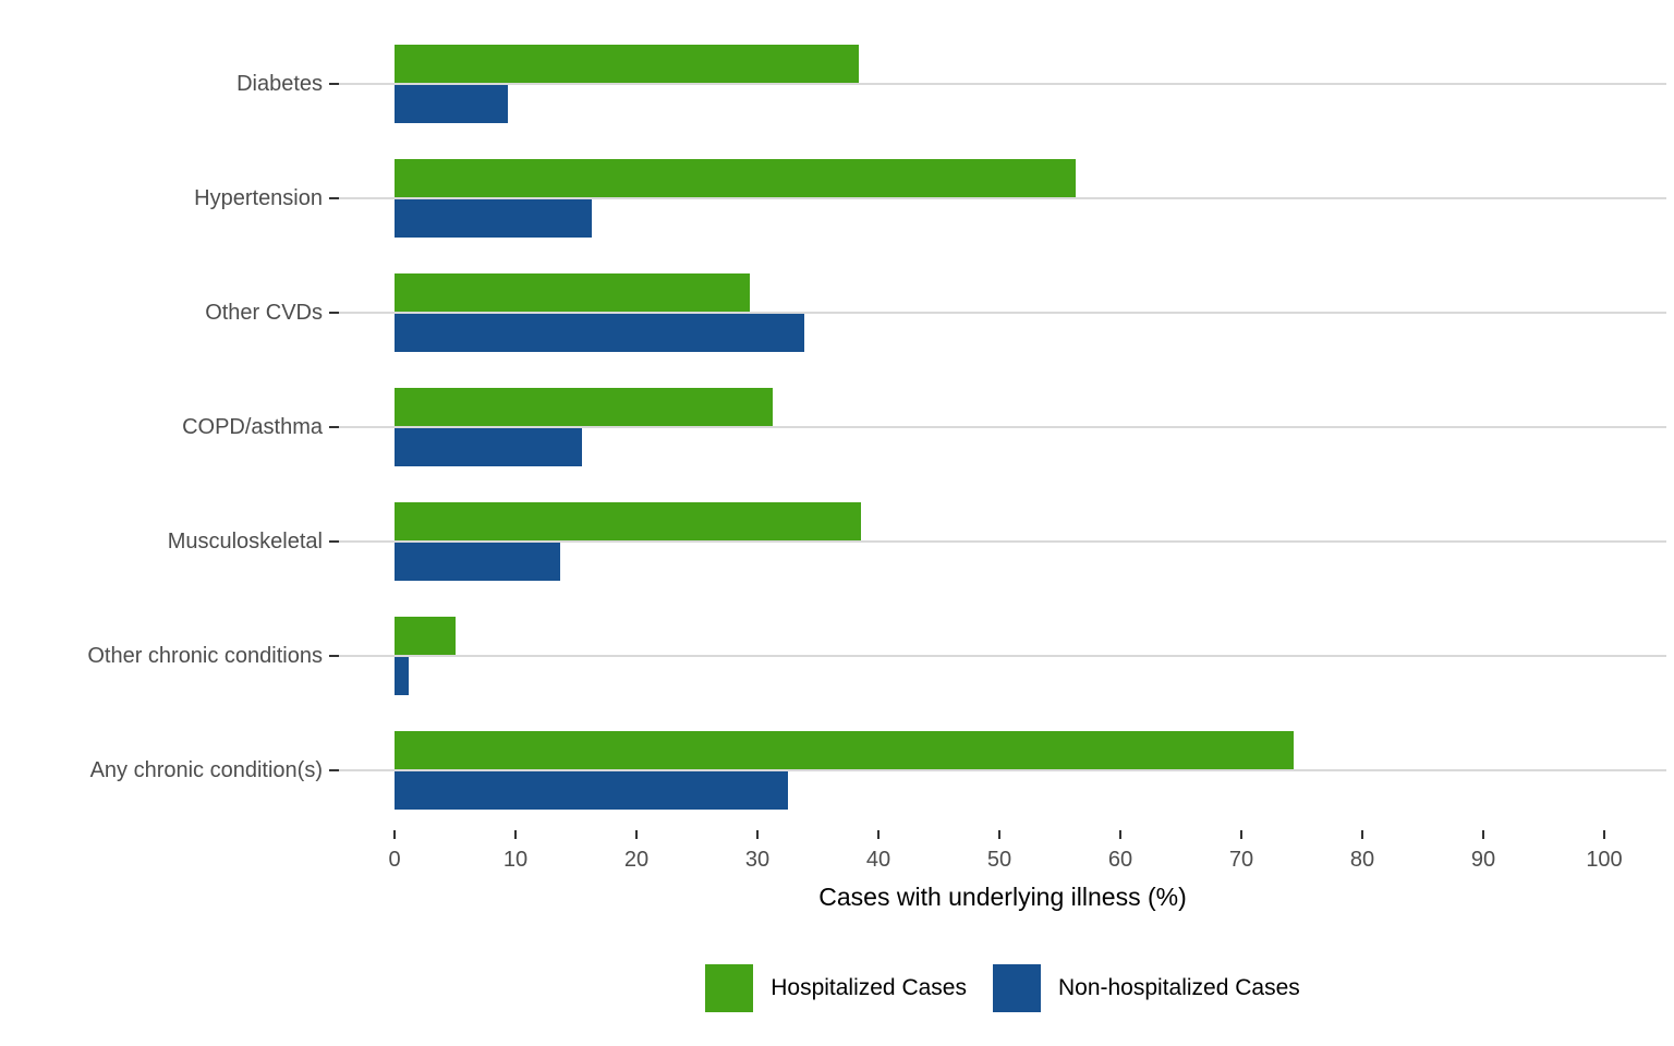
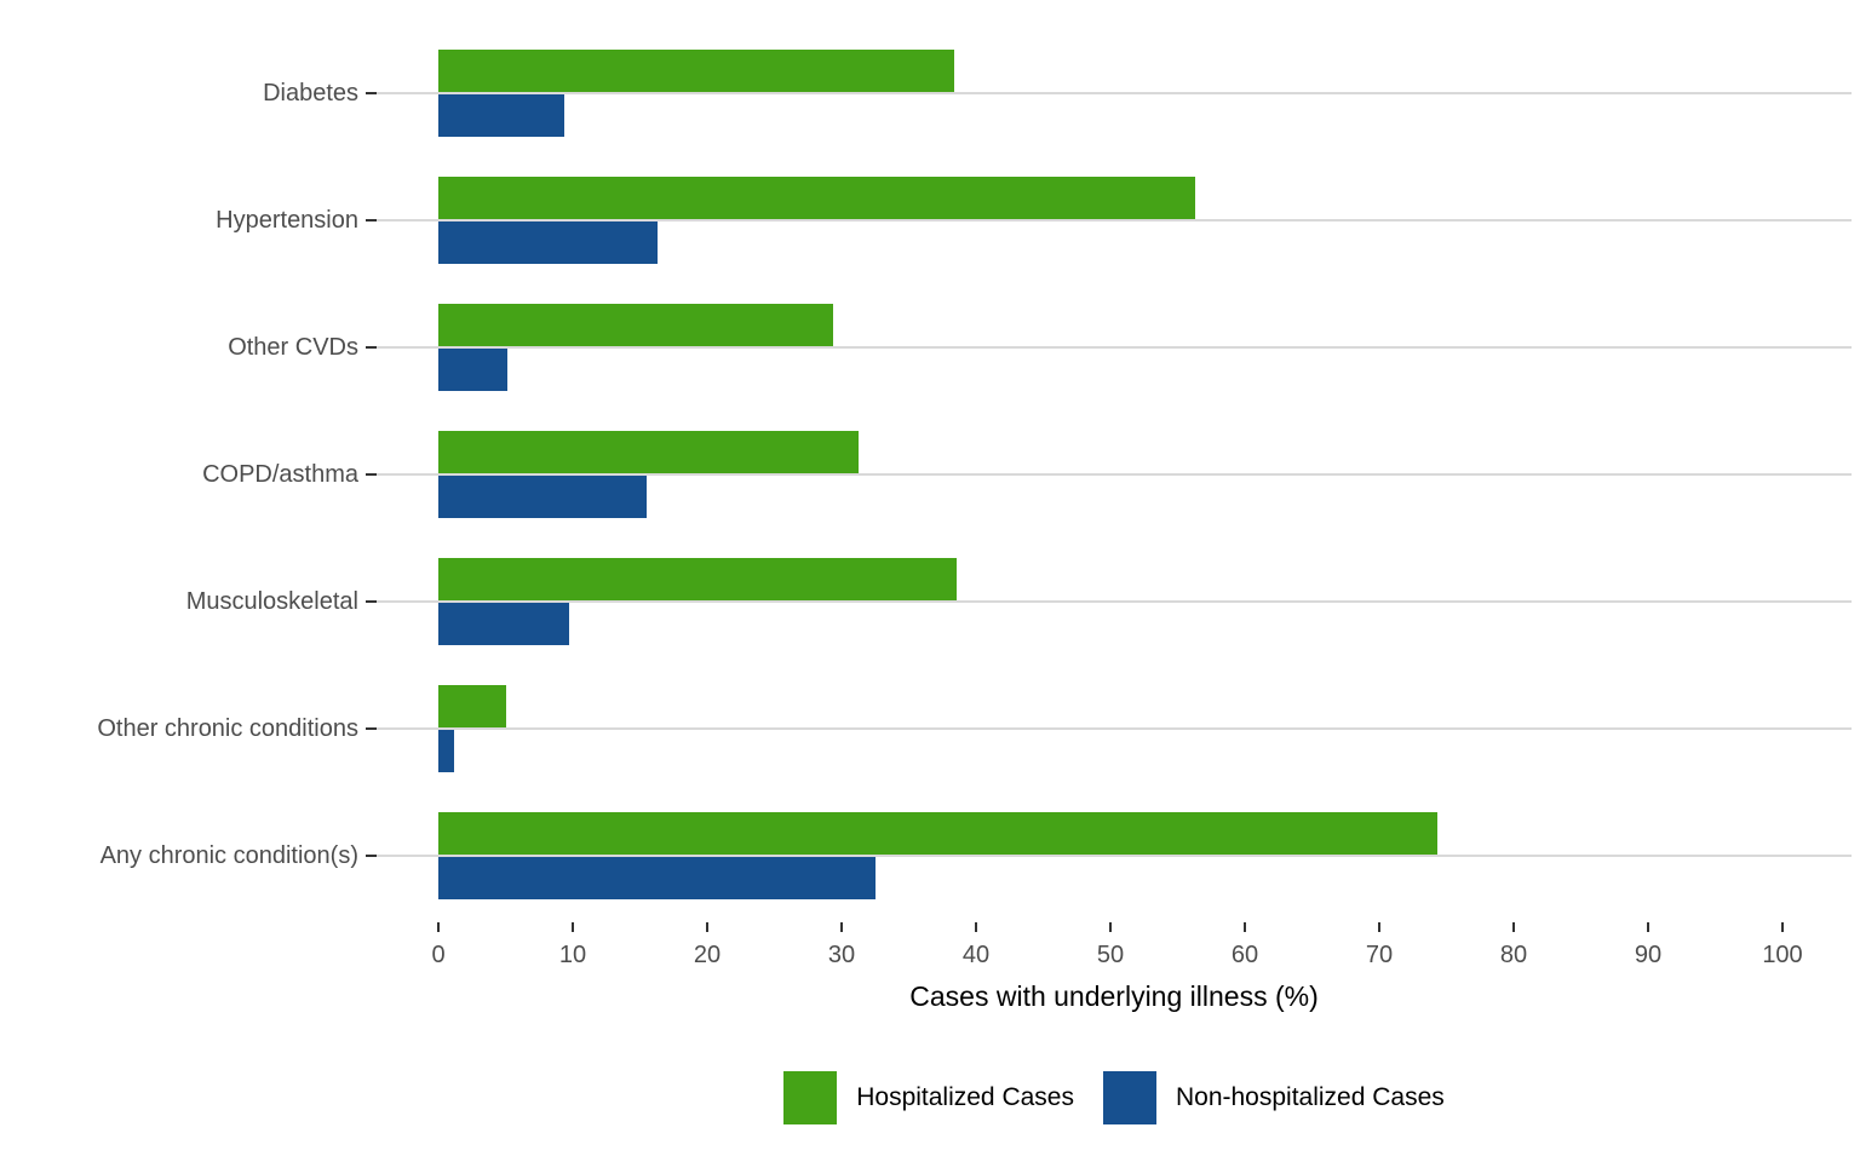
Non-hospitalized Cases/Other CVDs: 33.9 -> 5.1
Non-hospitalized Cases/Musculoskeletal: 13.7 -> 9.7
